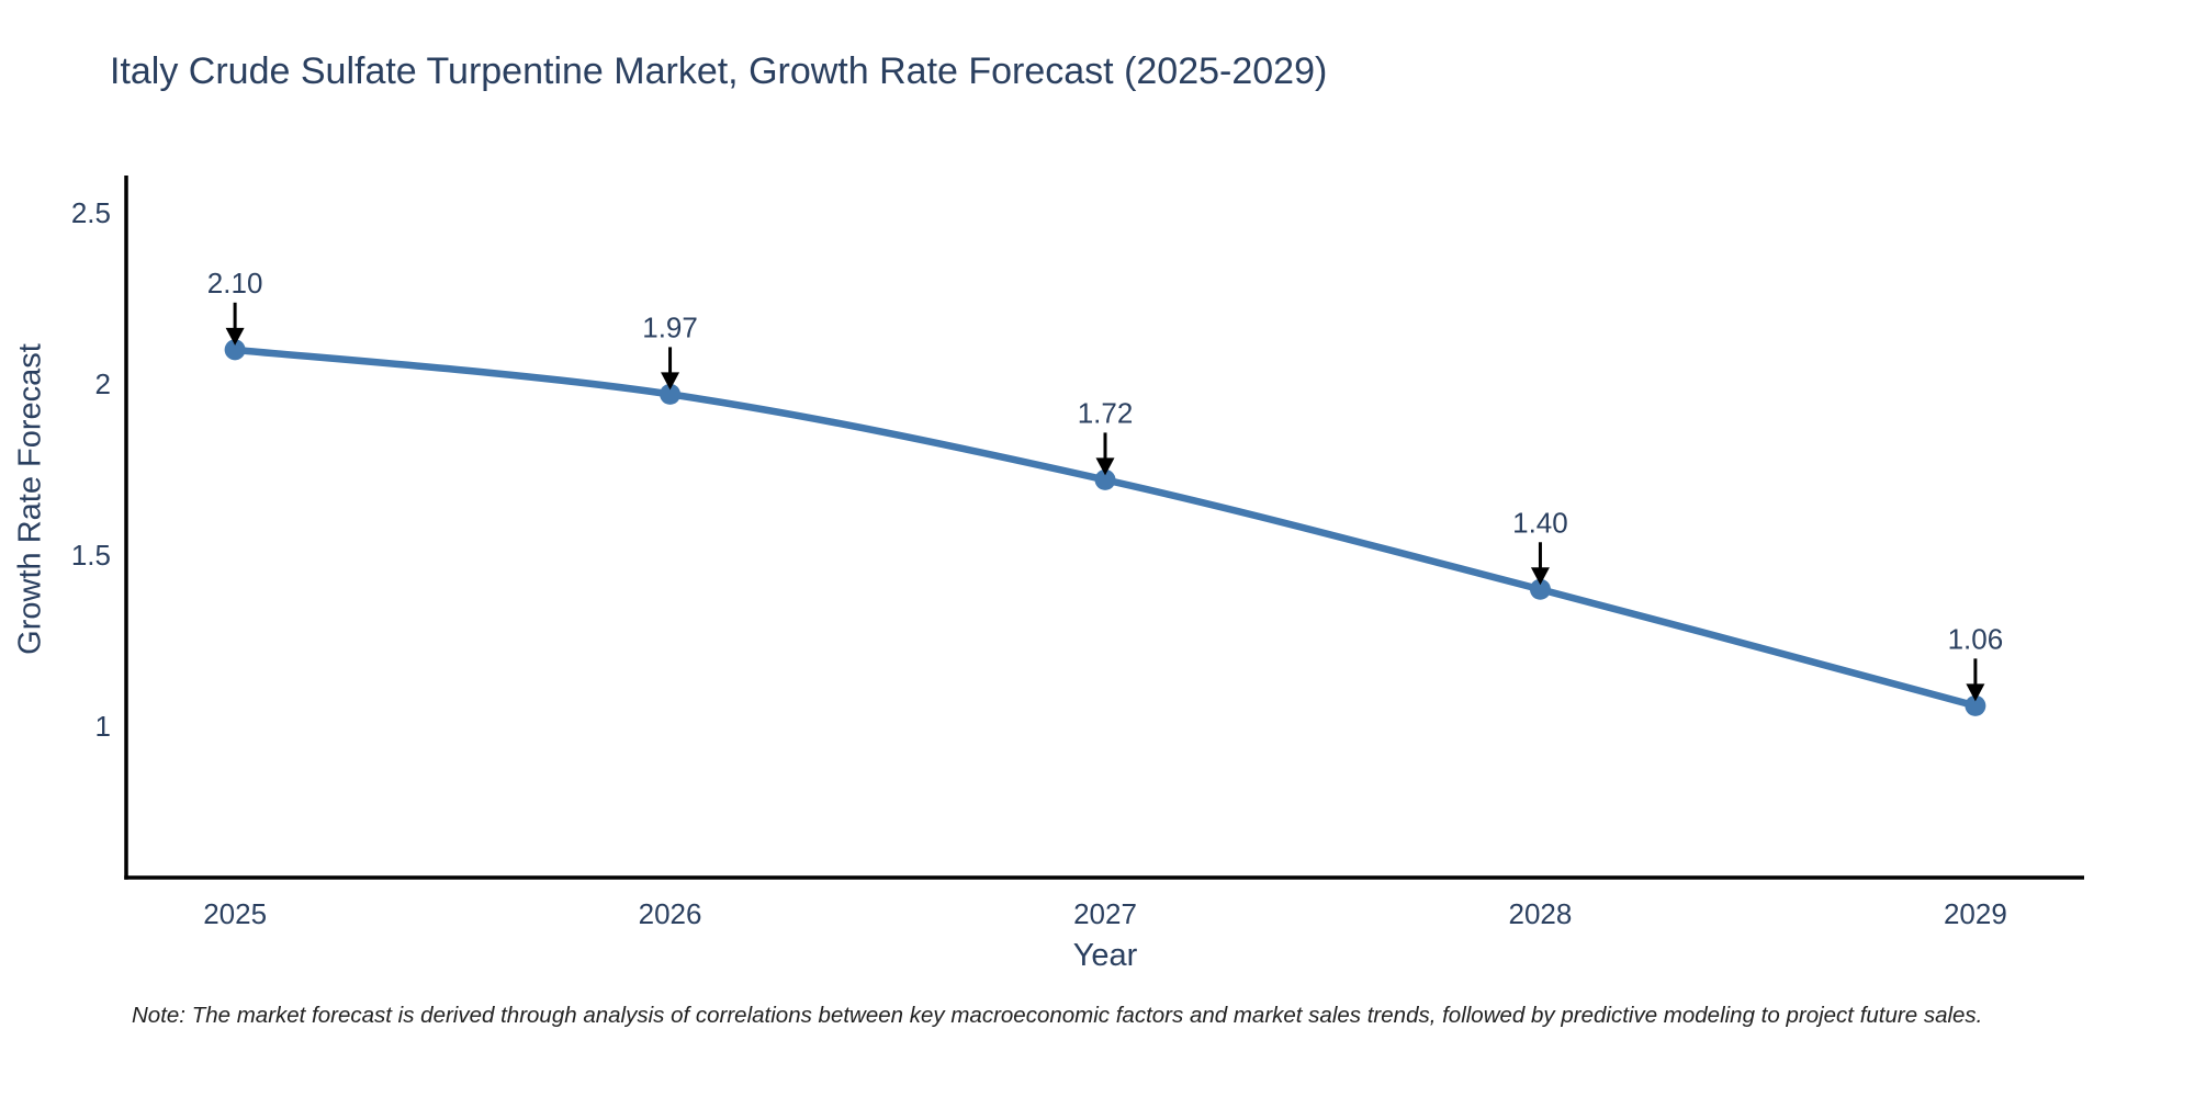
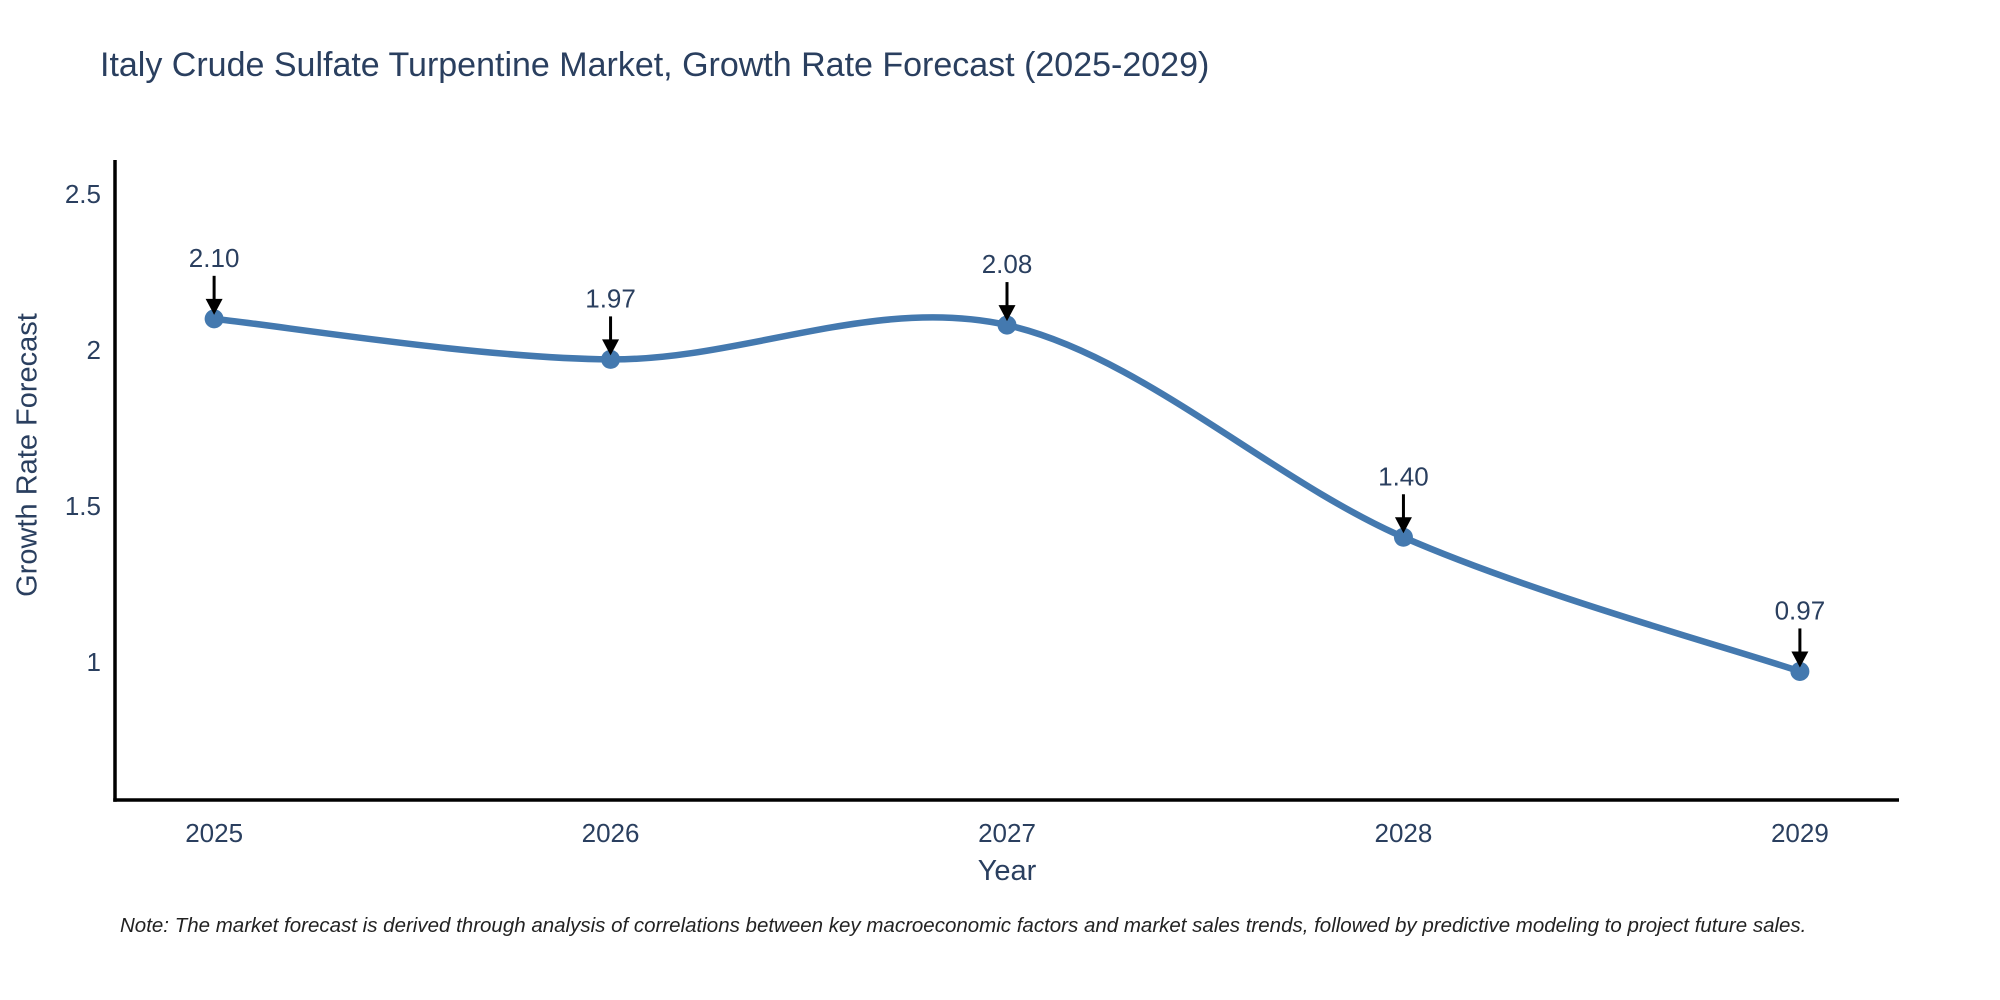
2027: 1.72 -> 2.08
2029: 1.06 -> 0.97
